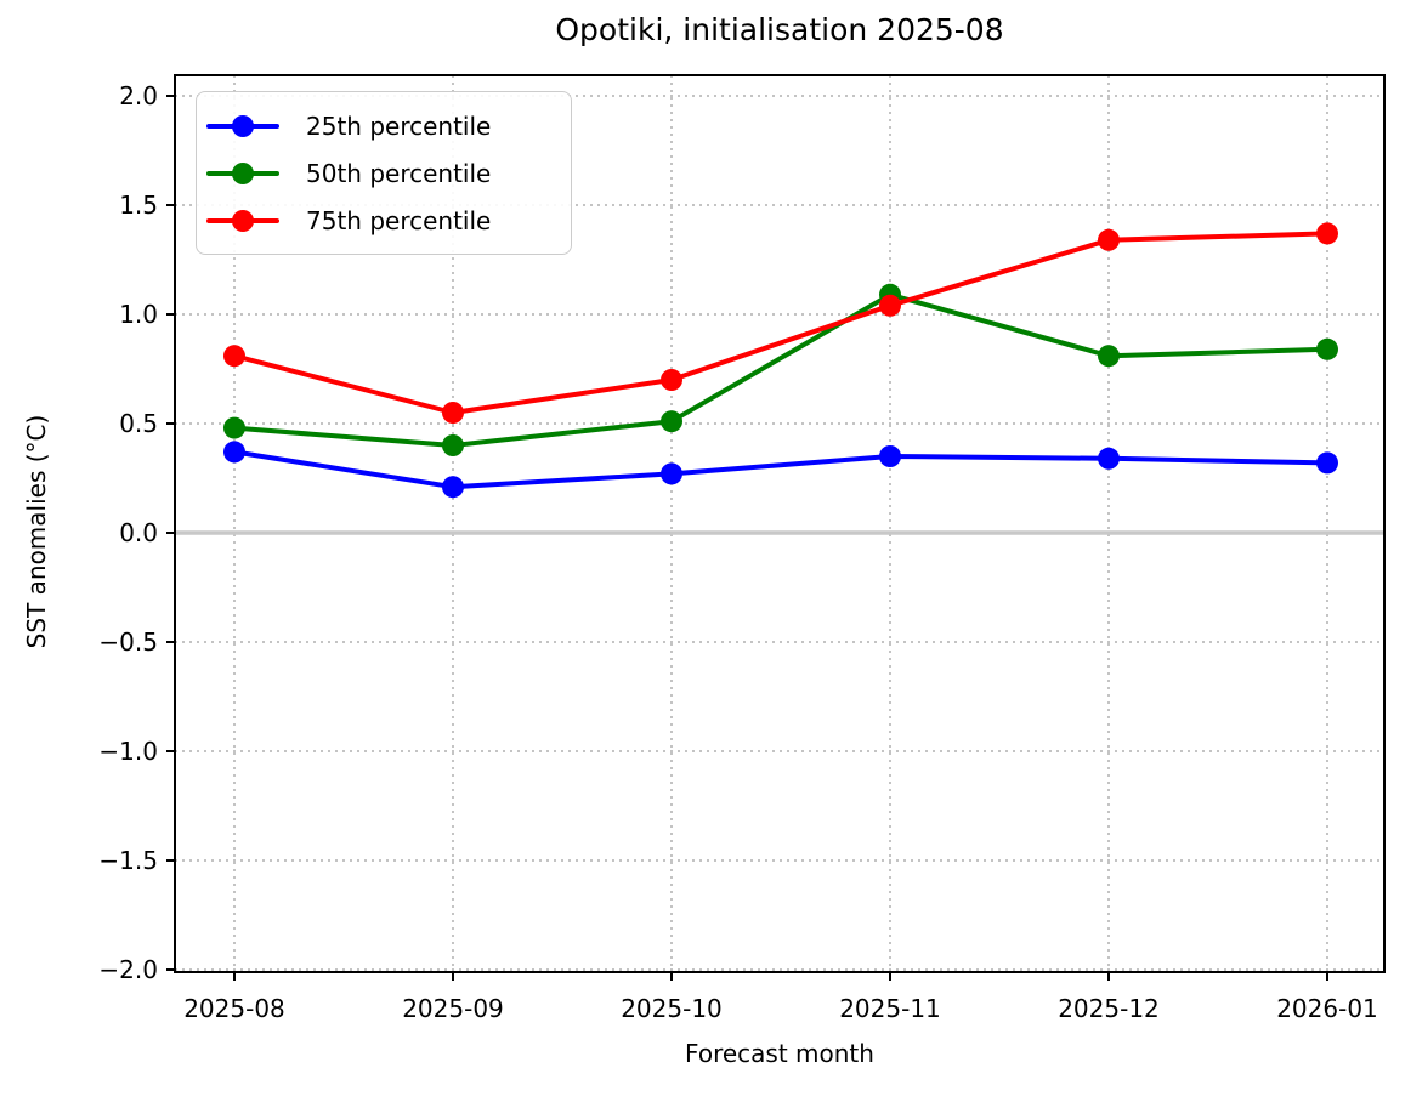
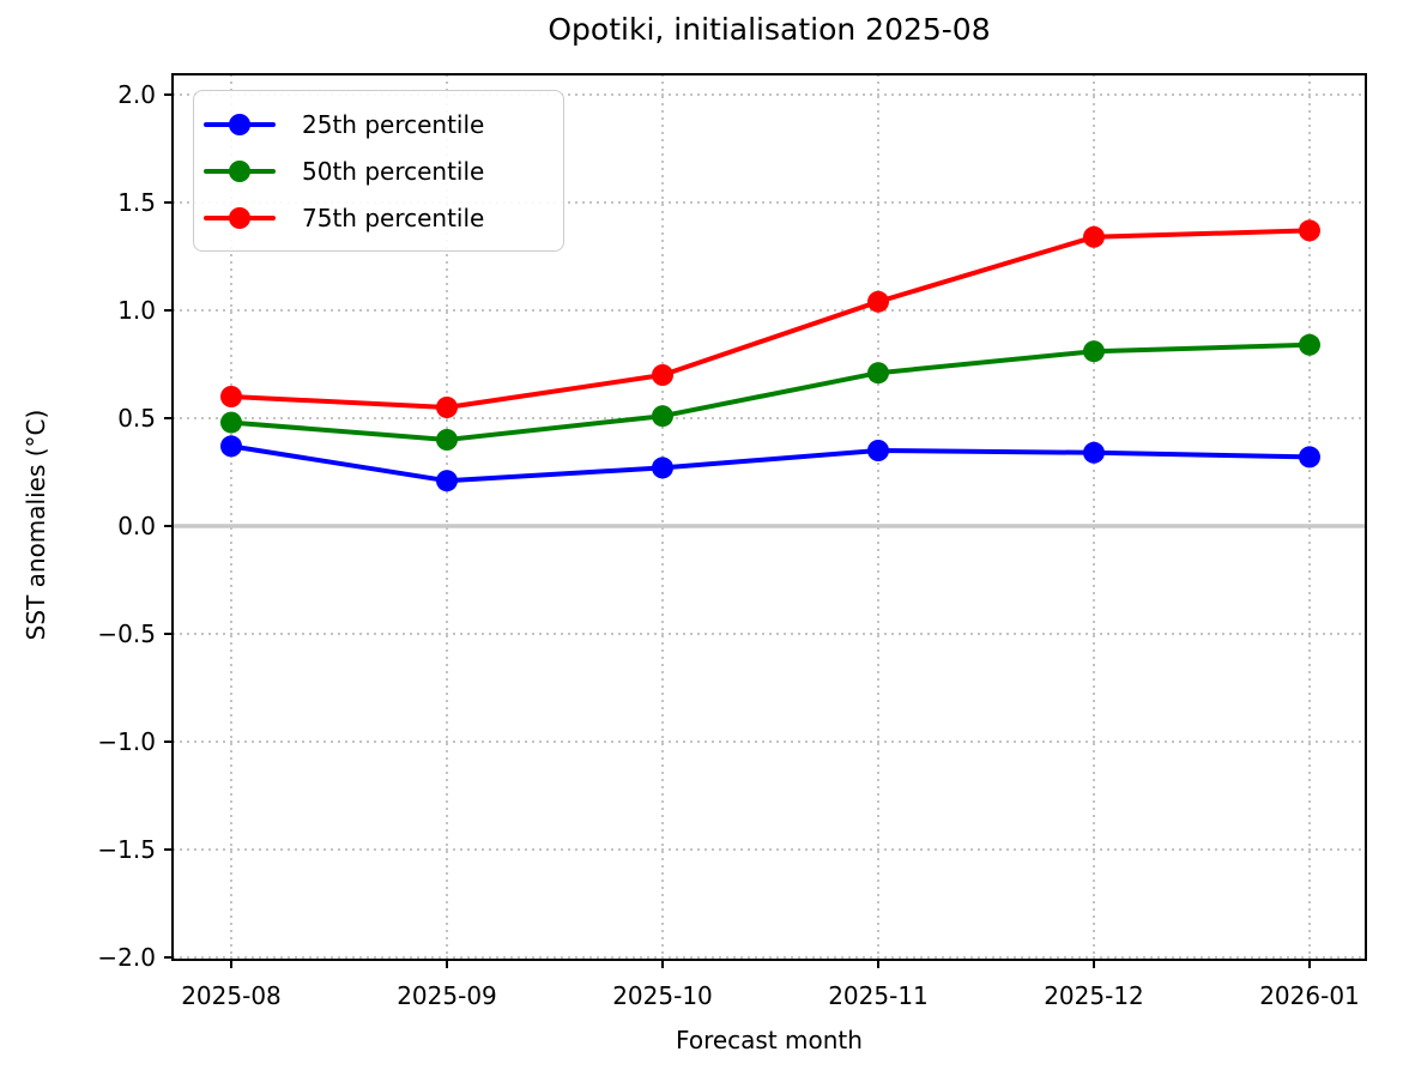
75th percentile/2025-08: 0.81 -> 0.60
50th percentile/2025-11: 1.09 -> 0.71
